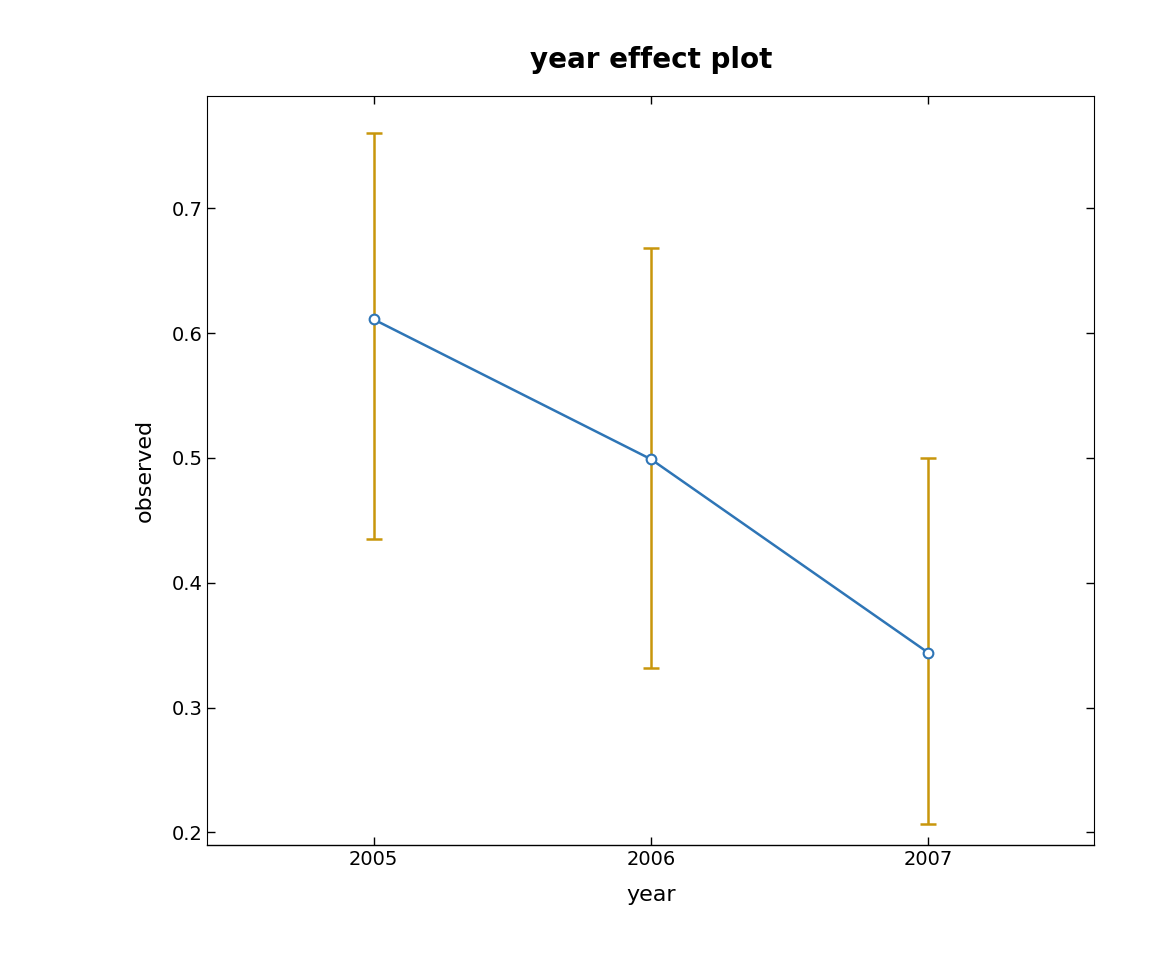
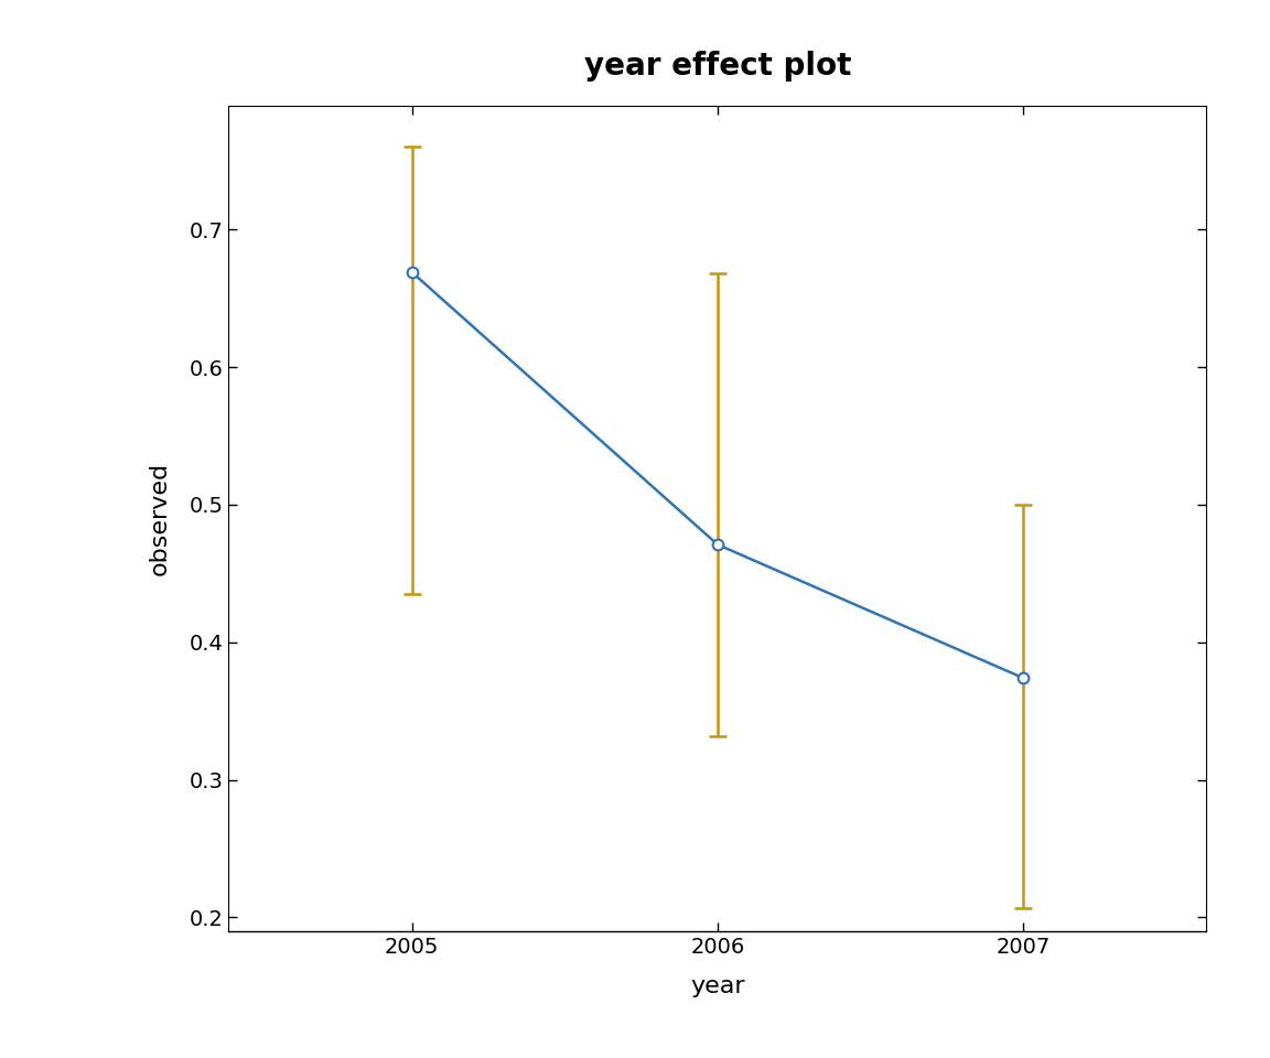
2005: 0.611 -> 0.669
2006: 0.499 -> 0.471
2007: 0.344 -> 0.374
